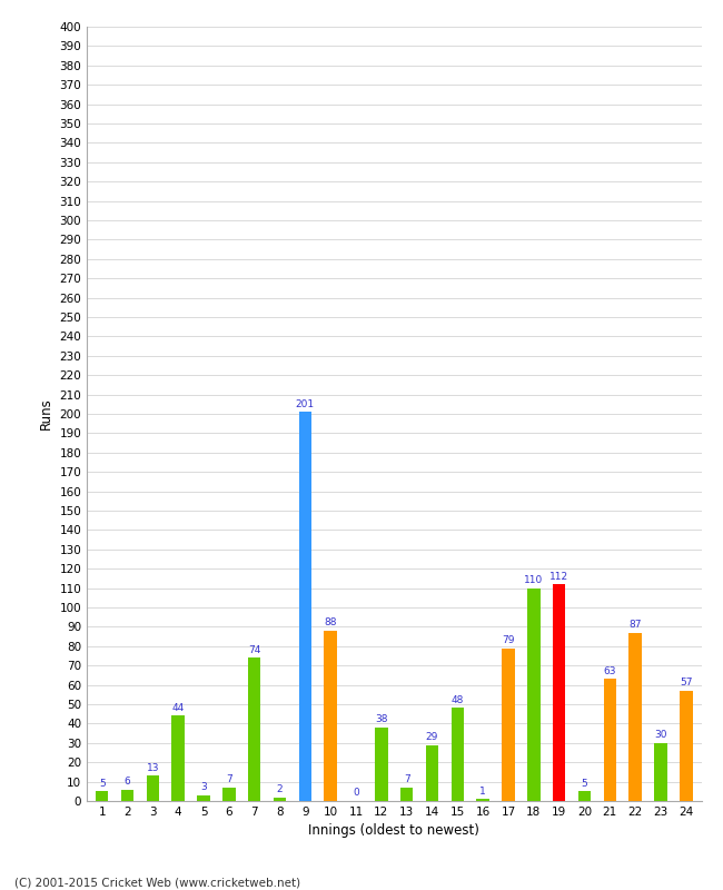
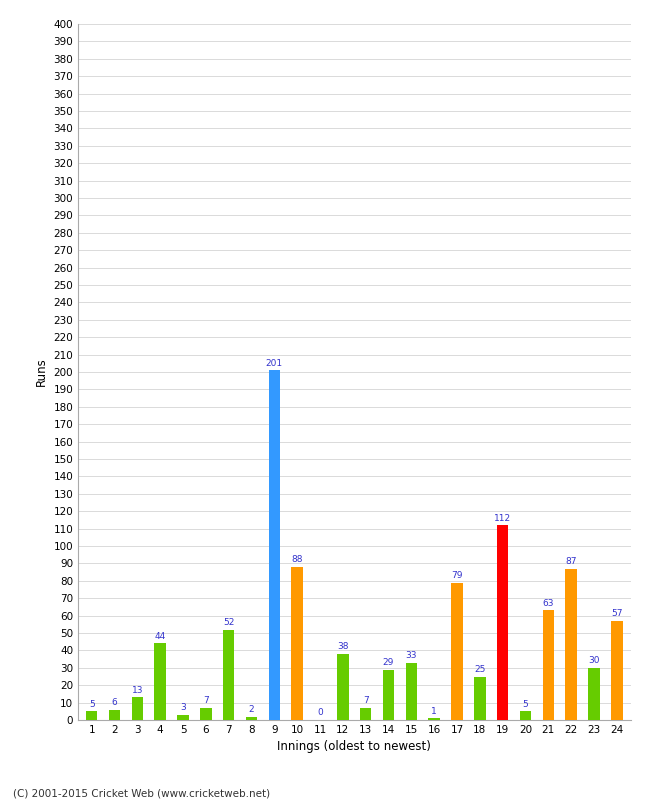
7: 74 -> 52
15: 48 -> 33
18: 110 -> 25
